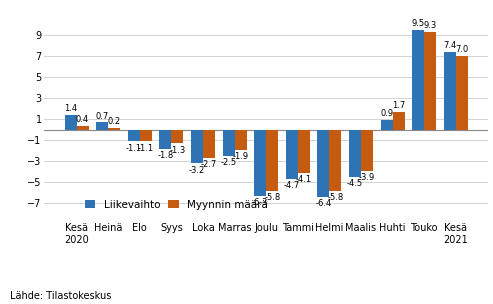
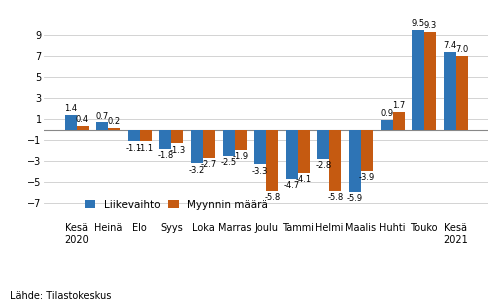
Liikevaihto/Joulu: -6.3 -> -3.3
Liikevaihto/Helmi: -6.4 -> -2.8
Liikevaihto/Maalis: -4.5 -> -5.9
